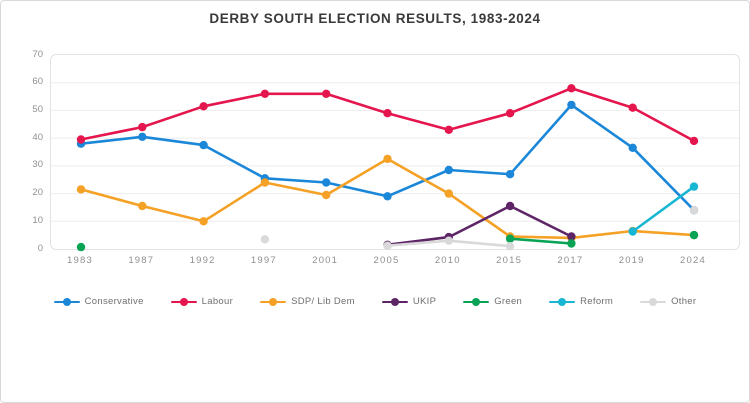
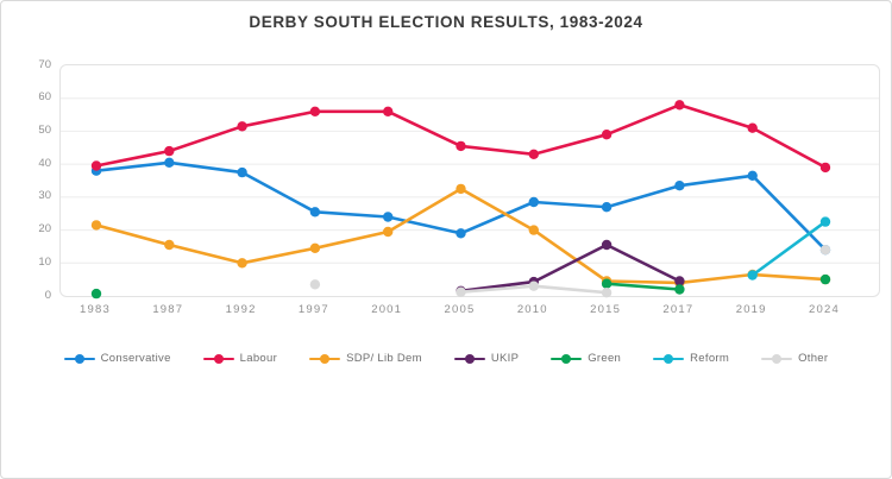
SDP/ Lib Dem/1997: 24 -> 14
Labour/2005: 49 -> 46
Conservative/2017: 52 -> 34
